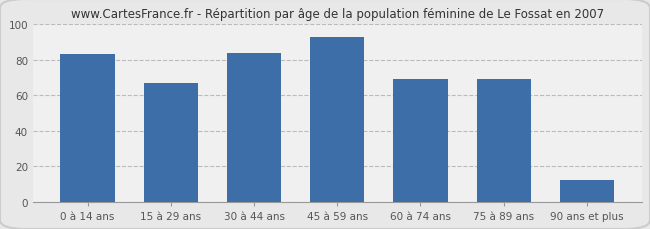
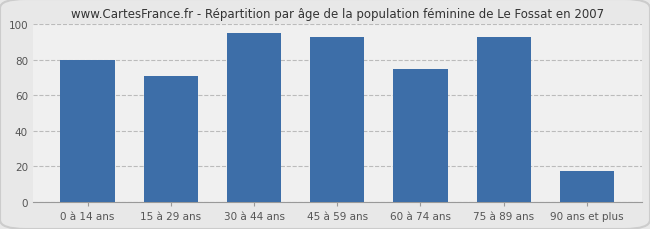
0 à 14 ans: 83 -> 80
15 à 29 ans: 67 -> 71
30 à 44 ans: 84 -> 95
60 à 74 ans: 69 -> 75
75 à 89 ans: 69 -> 93
90 ans et plus: 12 -> 17
